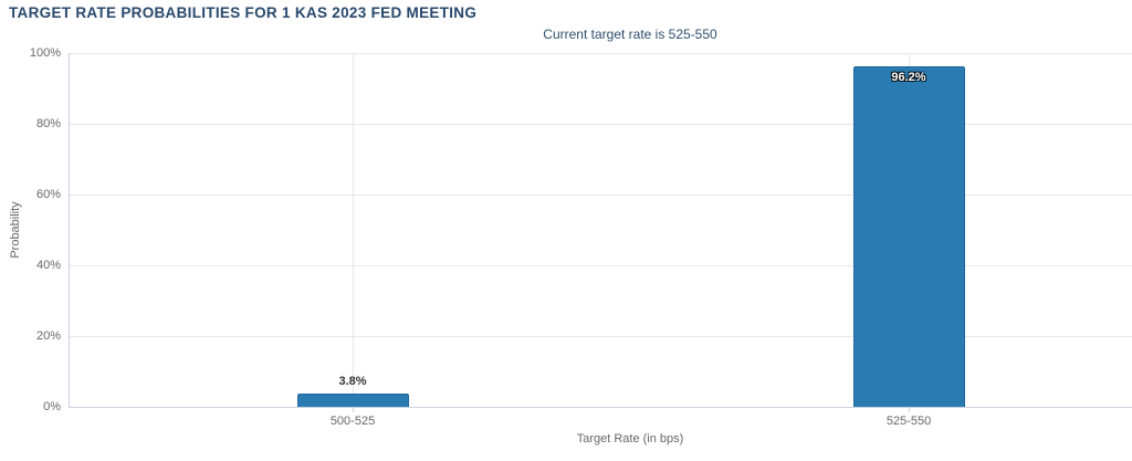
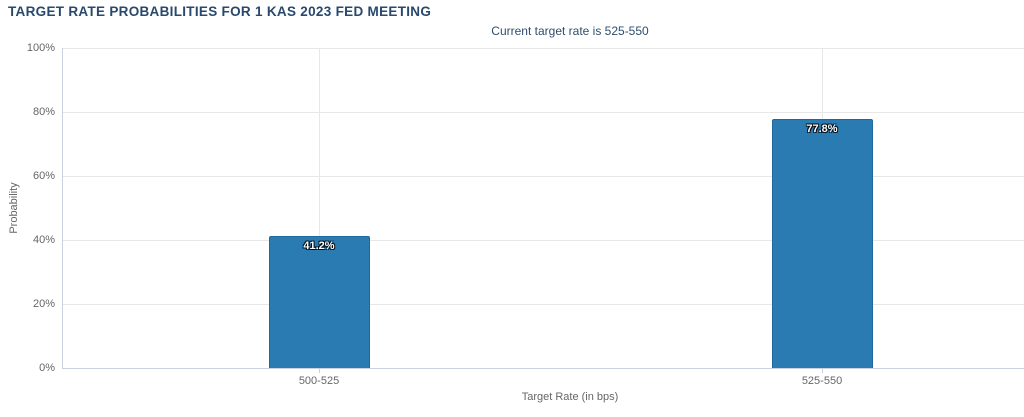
500-525: 3.8% -> 41.2%
525-550: 96.2% -> 77.8%
